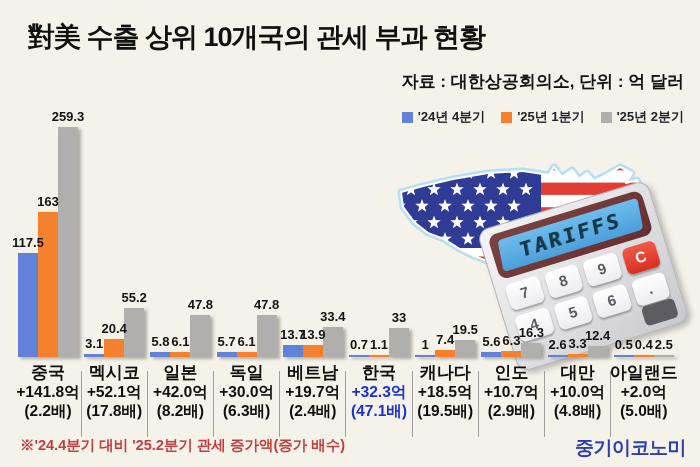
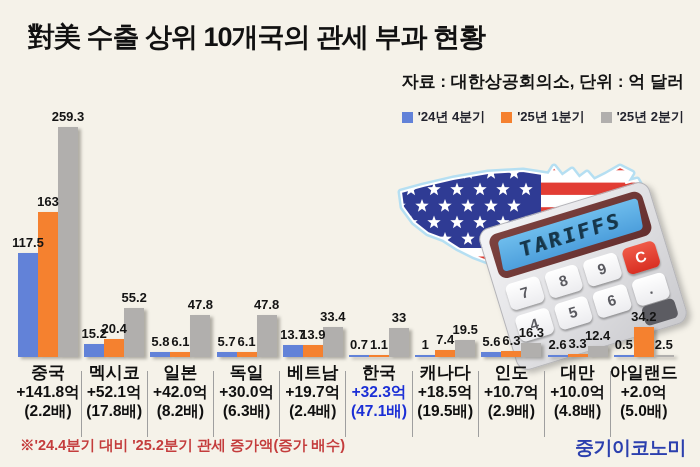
'24년 4분기/멕시코: 3.1 -> 15.2
'25년 1분기/아일랜드: 0.4 -> 34.2
